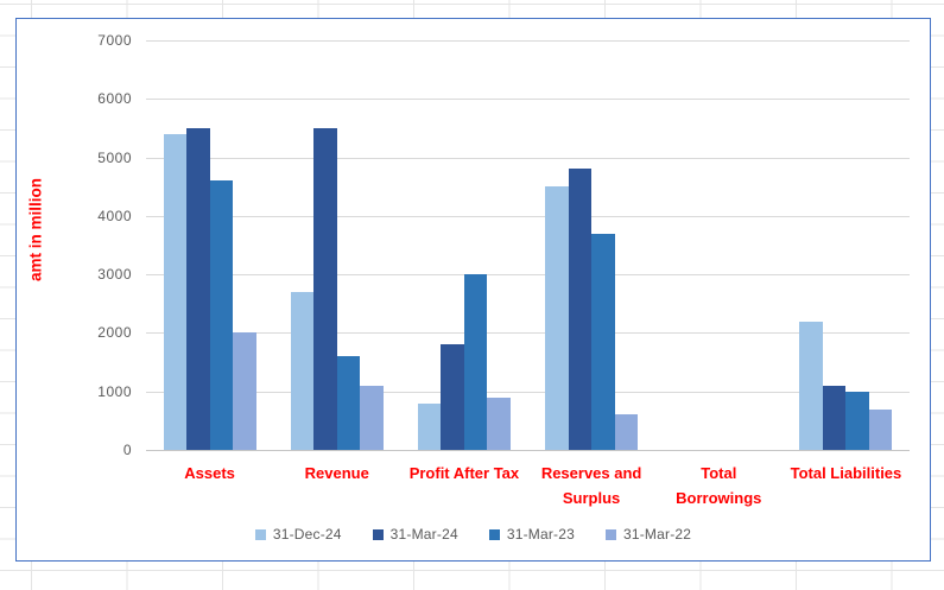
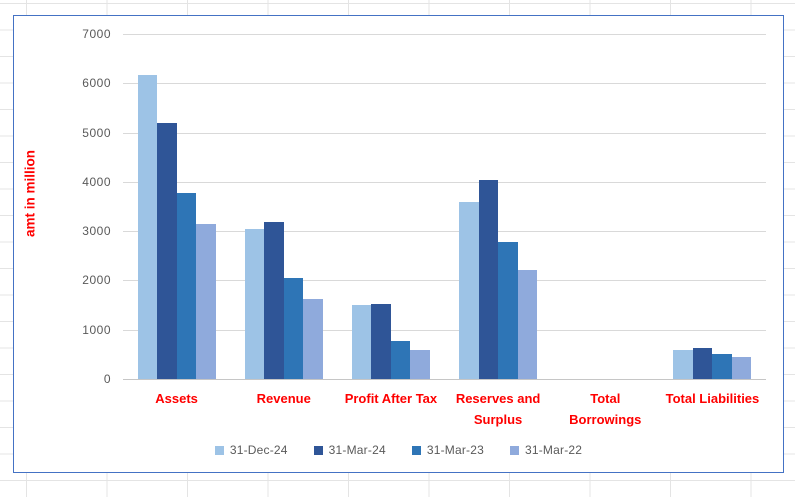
31-Dec-24/Assets: 5400 -> 6200
31-Mar-24/Assets: 5500 -> 5200
31-Mar-23/Assets: 4600 -> 3800
31-Mar-22/Assets: 2000 -> 3200
31-Dec-24/Revenue: 2700 -> 3000
31-Mar-24/Revenue: 5500 -> 3200
31-Mar-23/Revenue: 1600 -> 2000
31-Mar-22/Revenue: 1100 -> 1600
31-Dec-24/Profit After Tax: 800 -> 1500
31-Mar-24/Profit After Tax: 1800 -> 1500
31-Mar-23/Profit After Tax: 3000 -> 800
31-Mar-22/Profit After Tax: 900 -> 600
31-Dec-24/Reserves and Surplus: 4500 -> 3600
31-Mar-24/Reserves and Surplus: 4800 -> 4000
31-Mar-23/Reserves and Surplus: 3700 -> 2800
31-Mar-22/Reserves and Surplus: 600 -> 2200
31-Dec-24/Total Liabilities: 2200 -> 600
31-Mar-24/Total Liabilities: 1100 -> 600
31-Mar-23/Total Liabilities: 1000 -> 500
31-Mar-22/Total Liabilities: 700 -> 400
